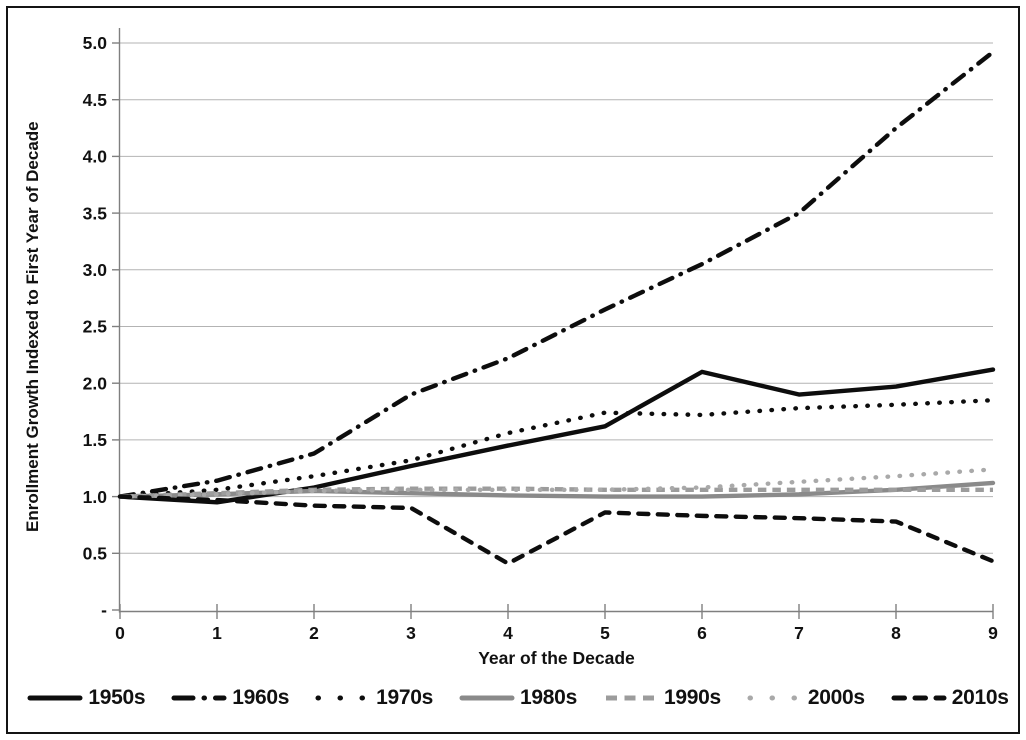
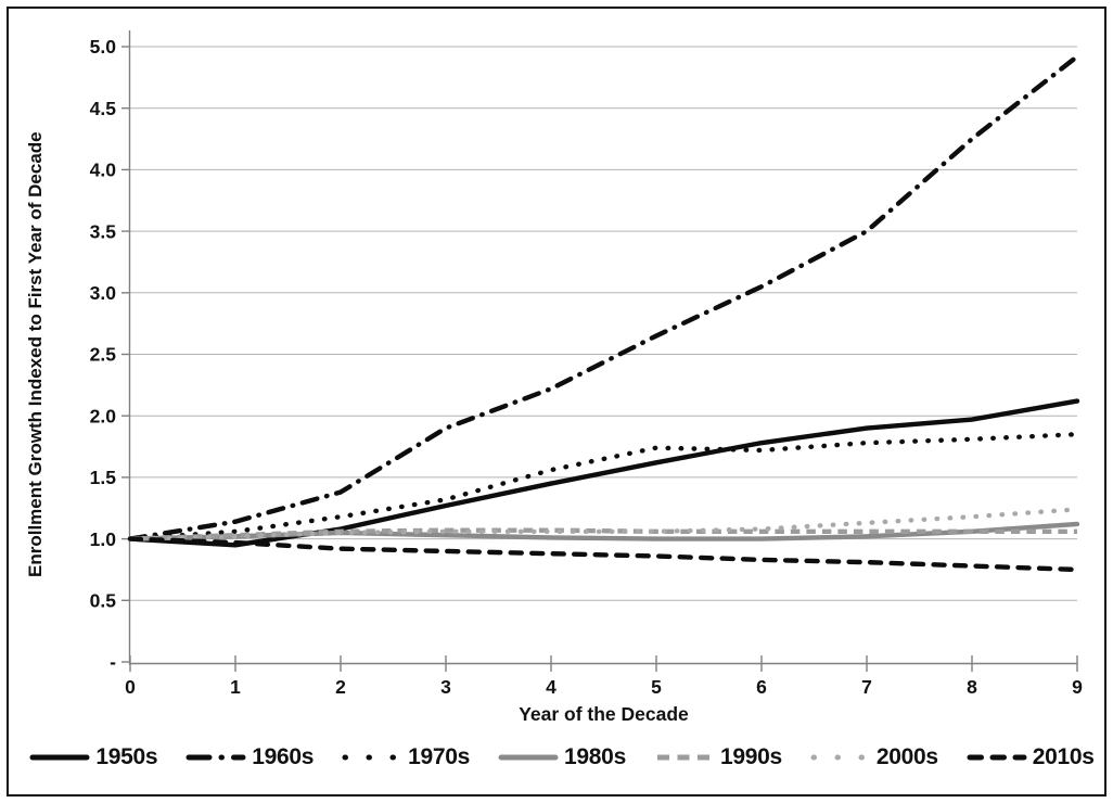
2010s/4: 0.41 -> 0.88
1950s/6: 2.10 -> 1.78
2010s/9: 0.43 -> 0.75
